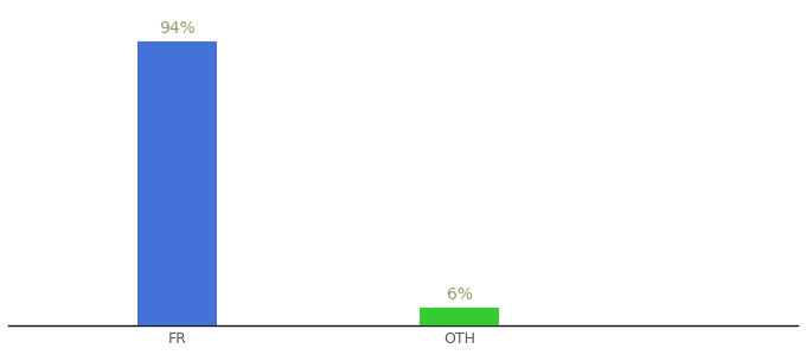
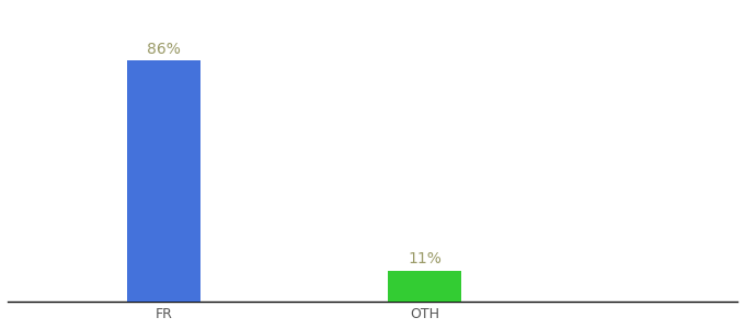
FR: 94% -> 86%
OTH: 6% -> 11%
